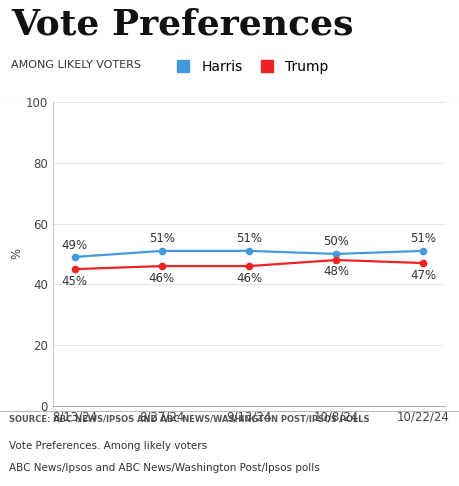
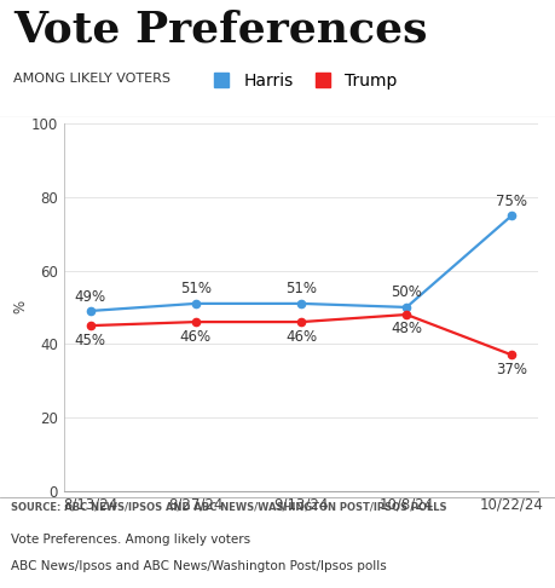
Harris/10/22/24: 51% -> 75%
Trump/10/22/24: 47% -> 37%
